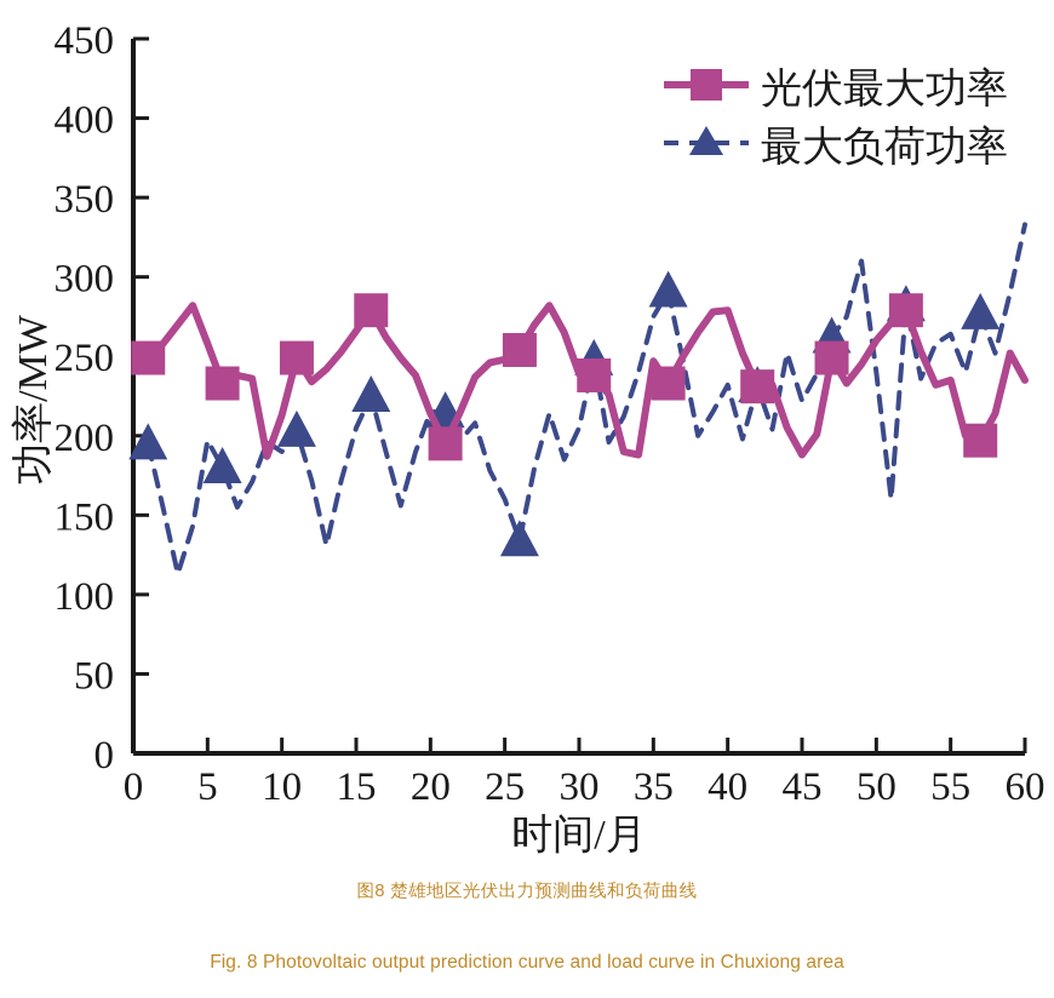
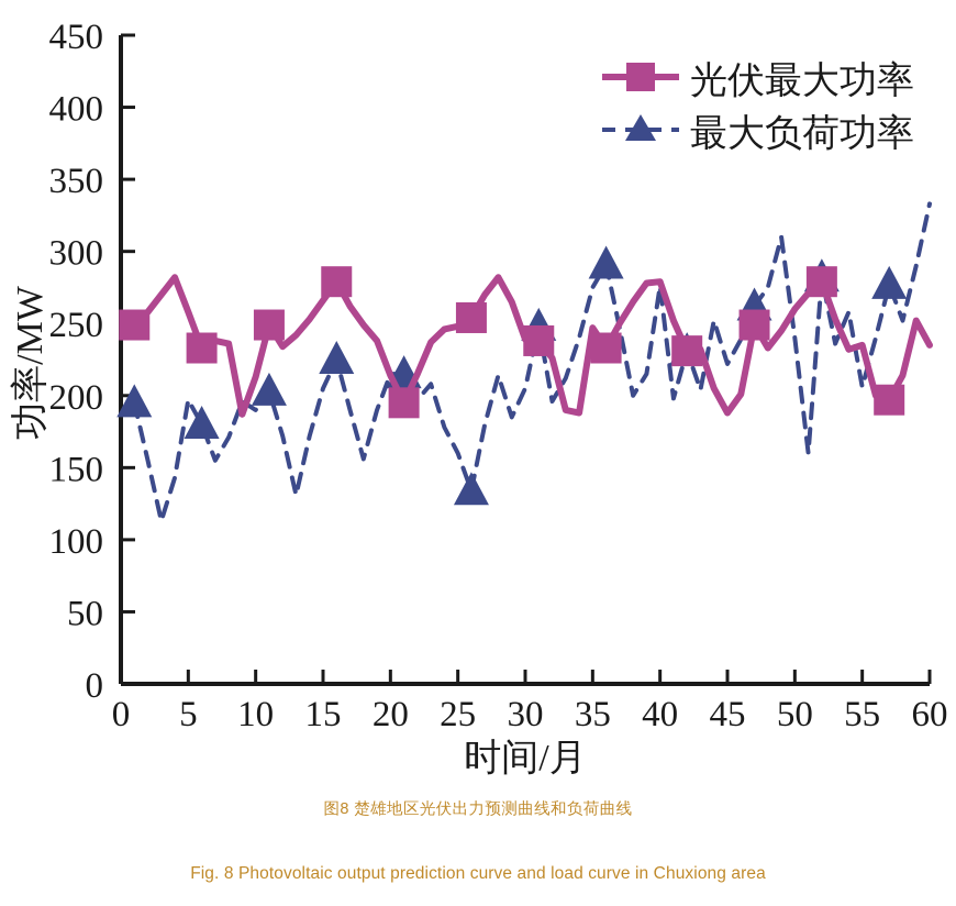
最大负荷功率/40: 232 -> 276
最大负荷功率/55: 264 -> 206
